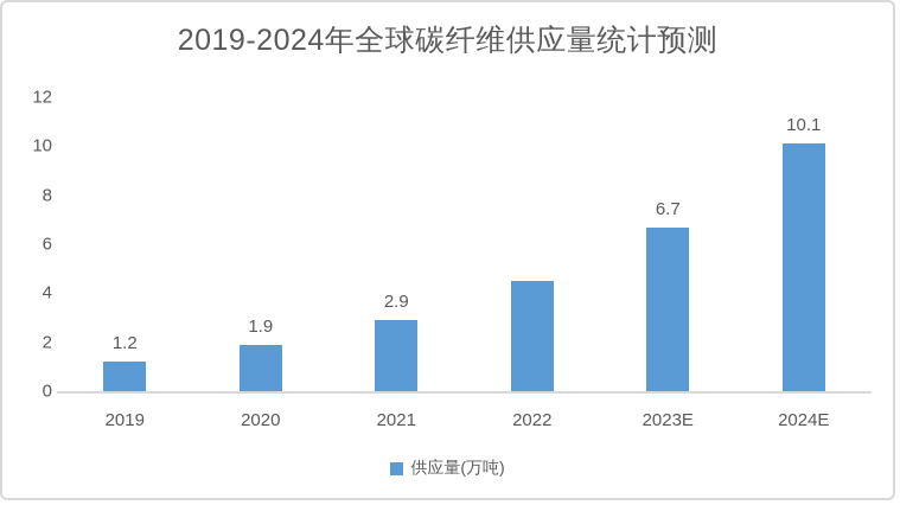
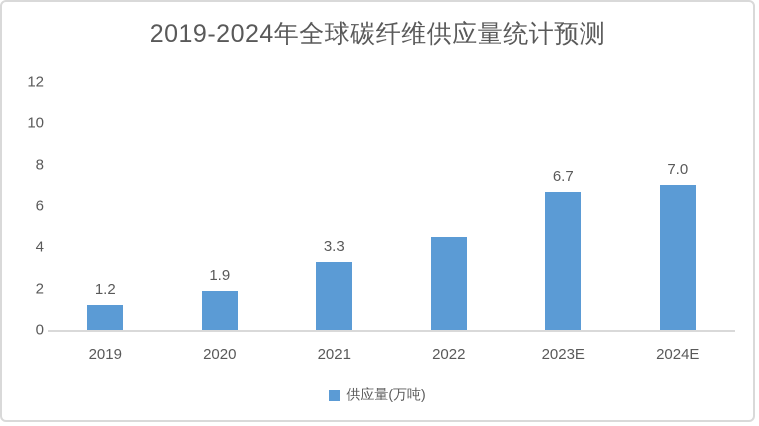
2021: 2.9 -> 3.3
2024E: 10.1 -> 7.0
